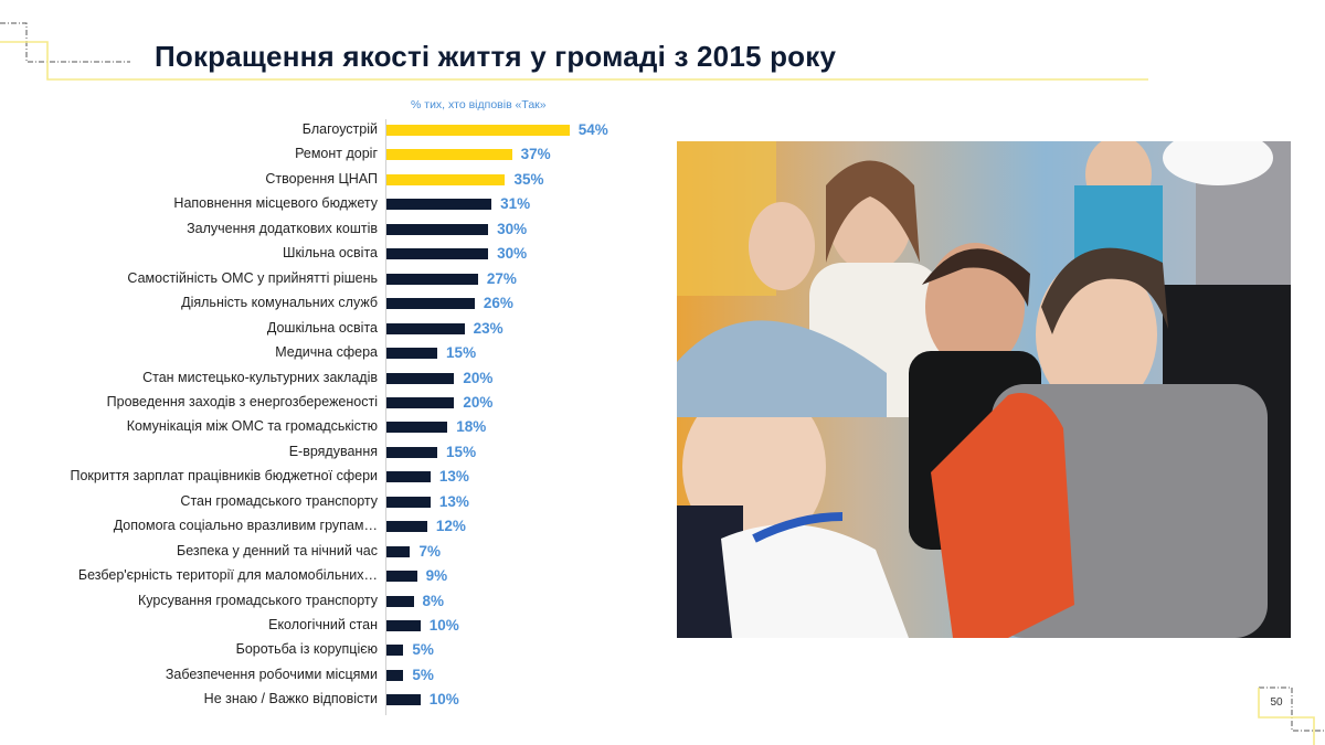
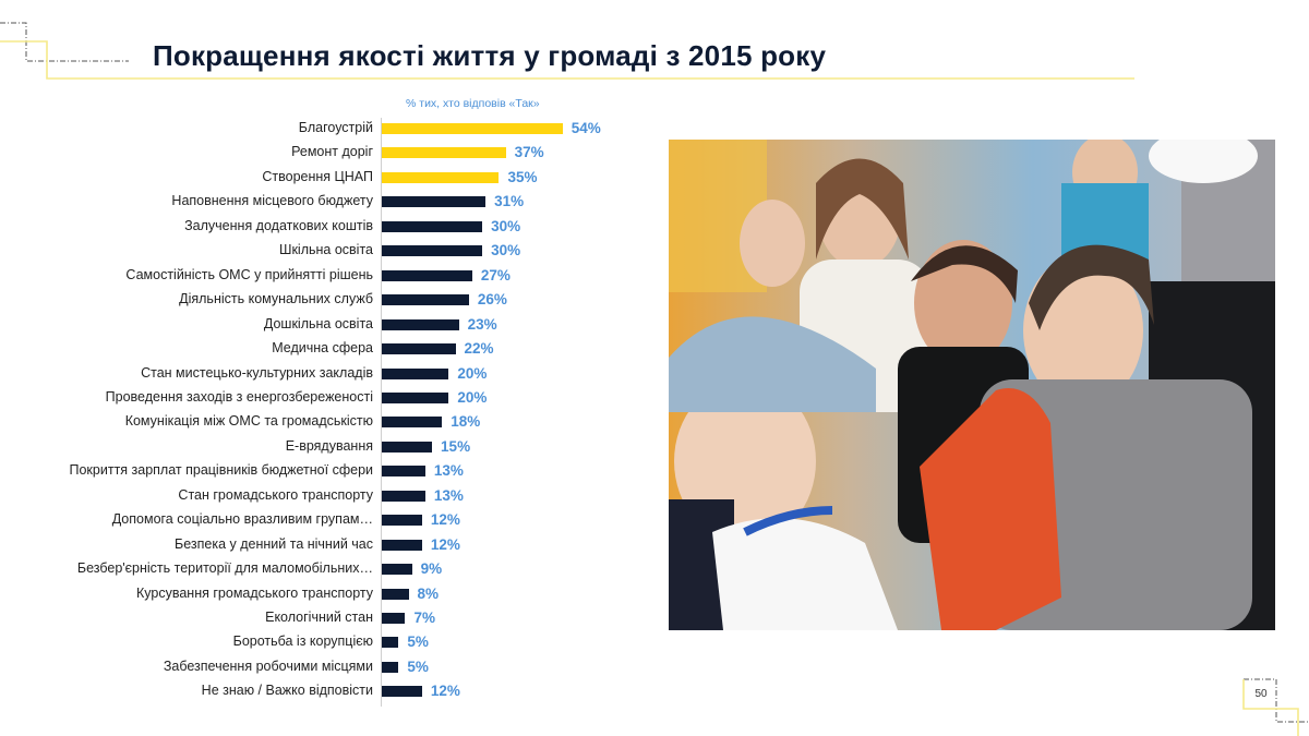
Медична сфера: 15% -> 22%
Безпека у денний та нічний час: 7% -> 12%
Екологічний стан: 10% -> 7%
Не знаю / Важко відповісти: 10% -> 12%
